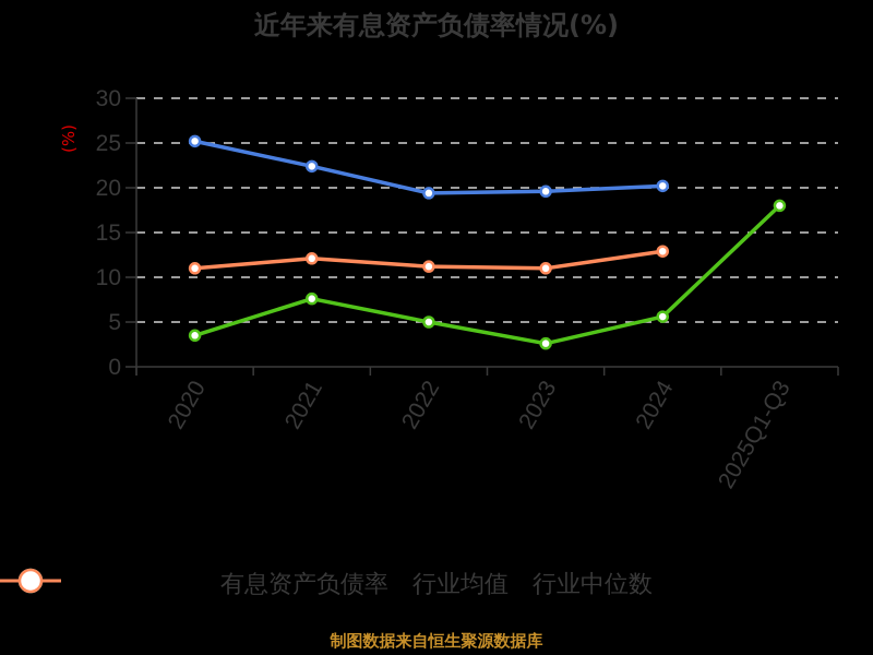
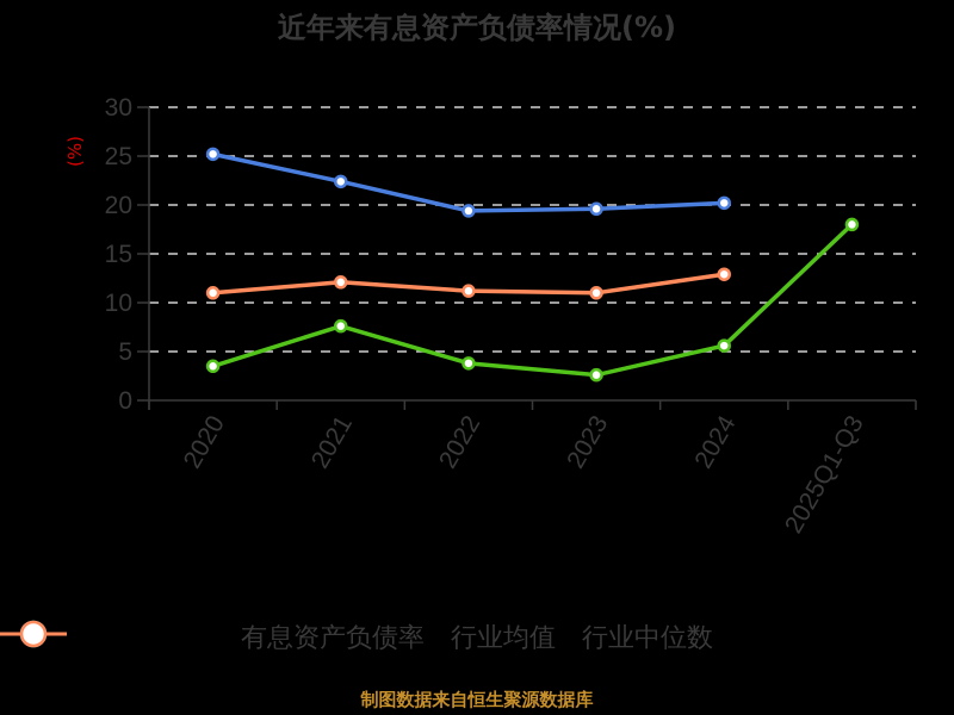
有息资产负债率/2022: 5 -> 4
